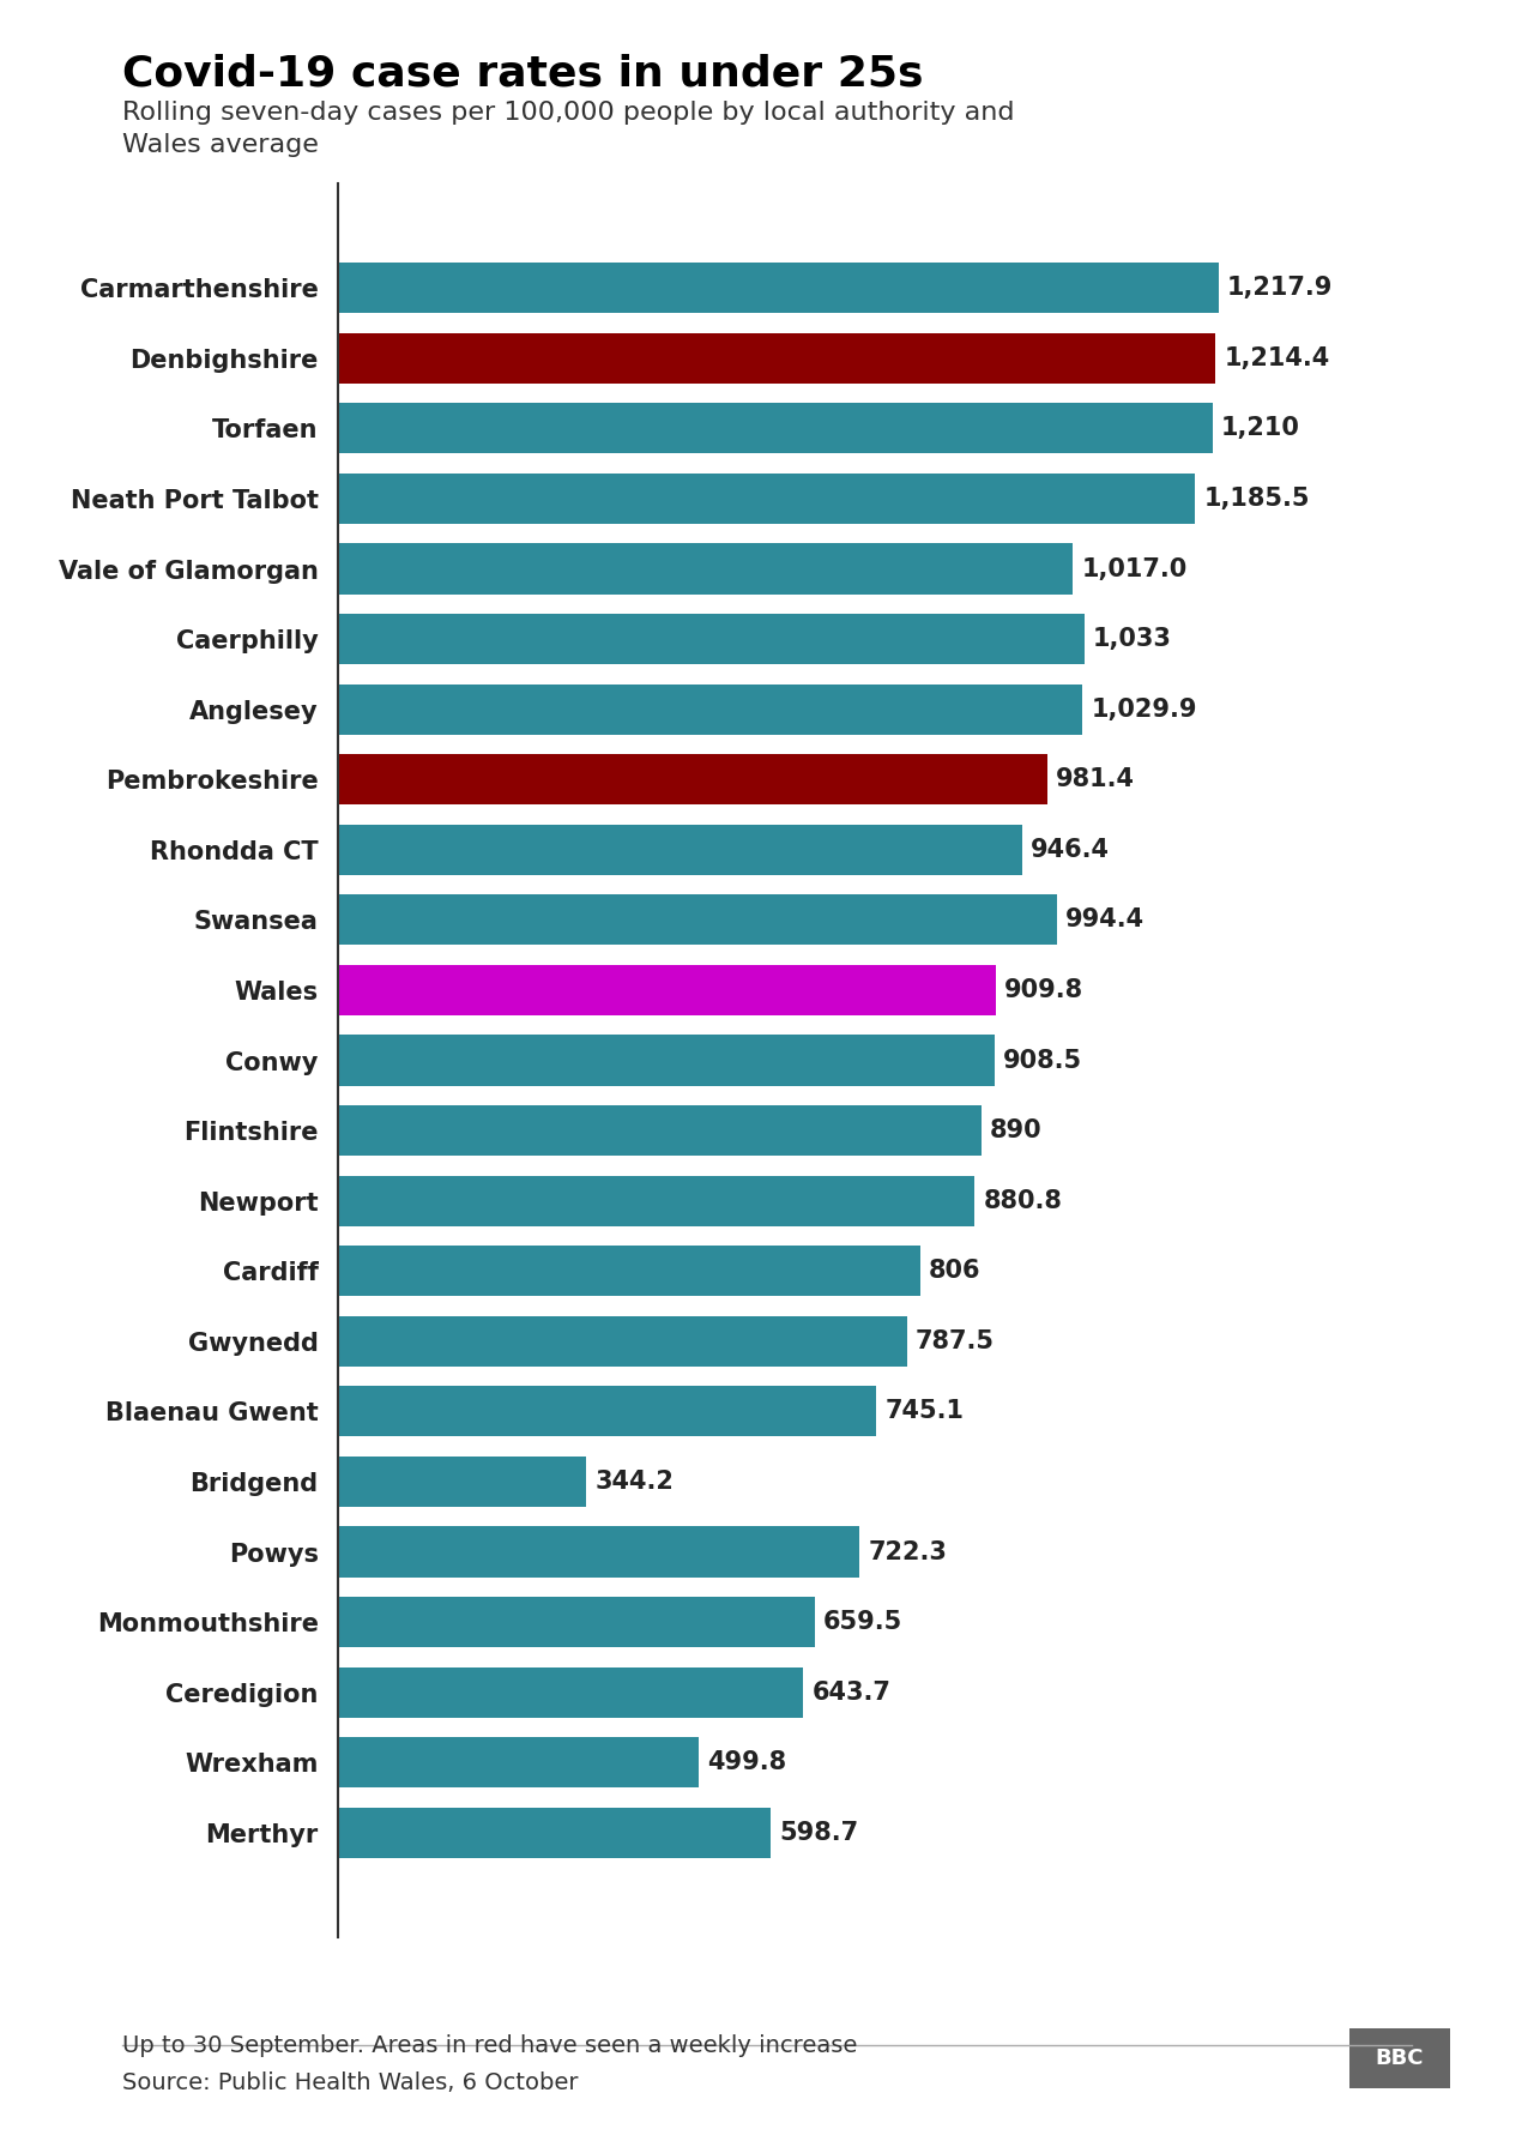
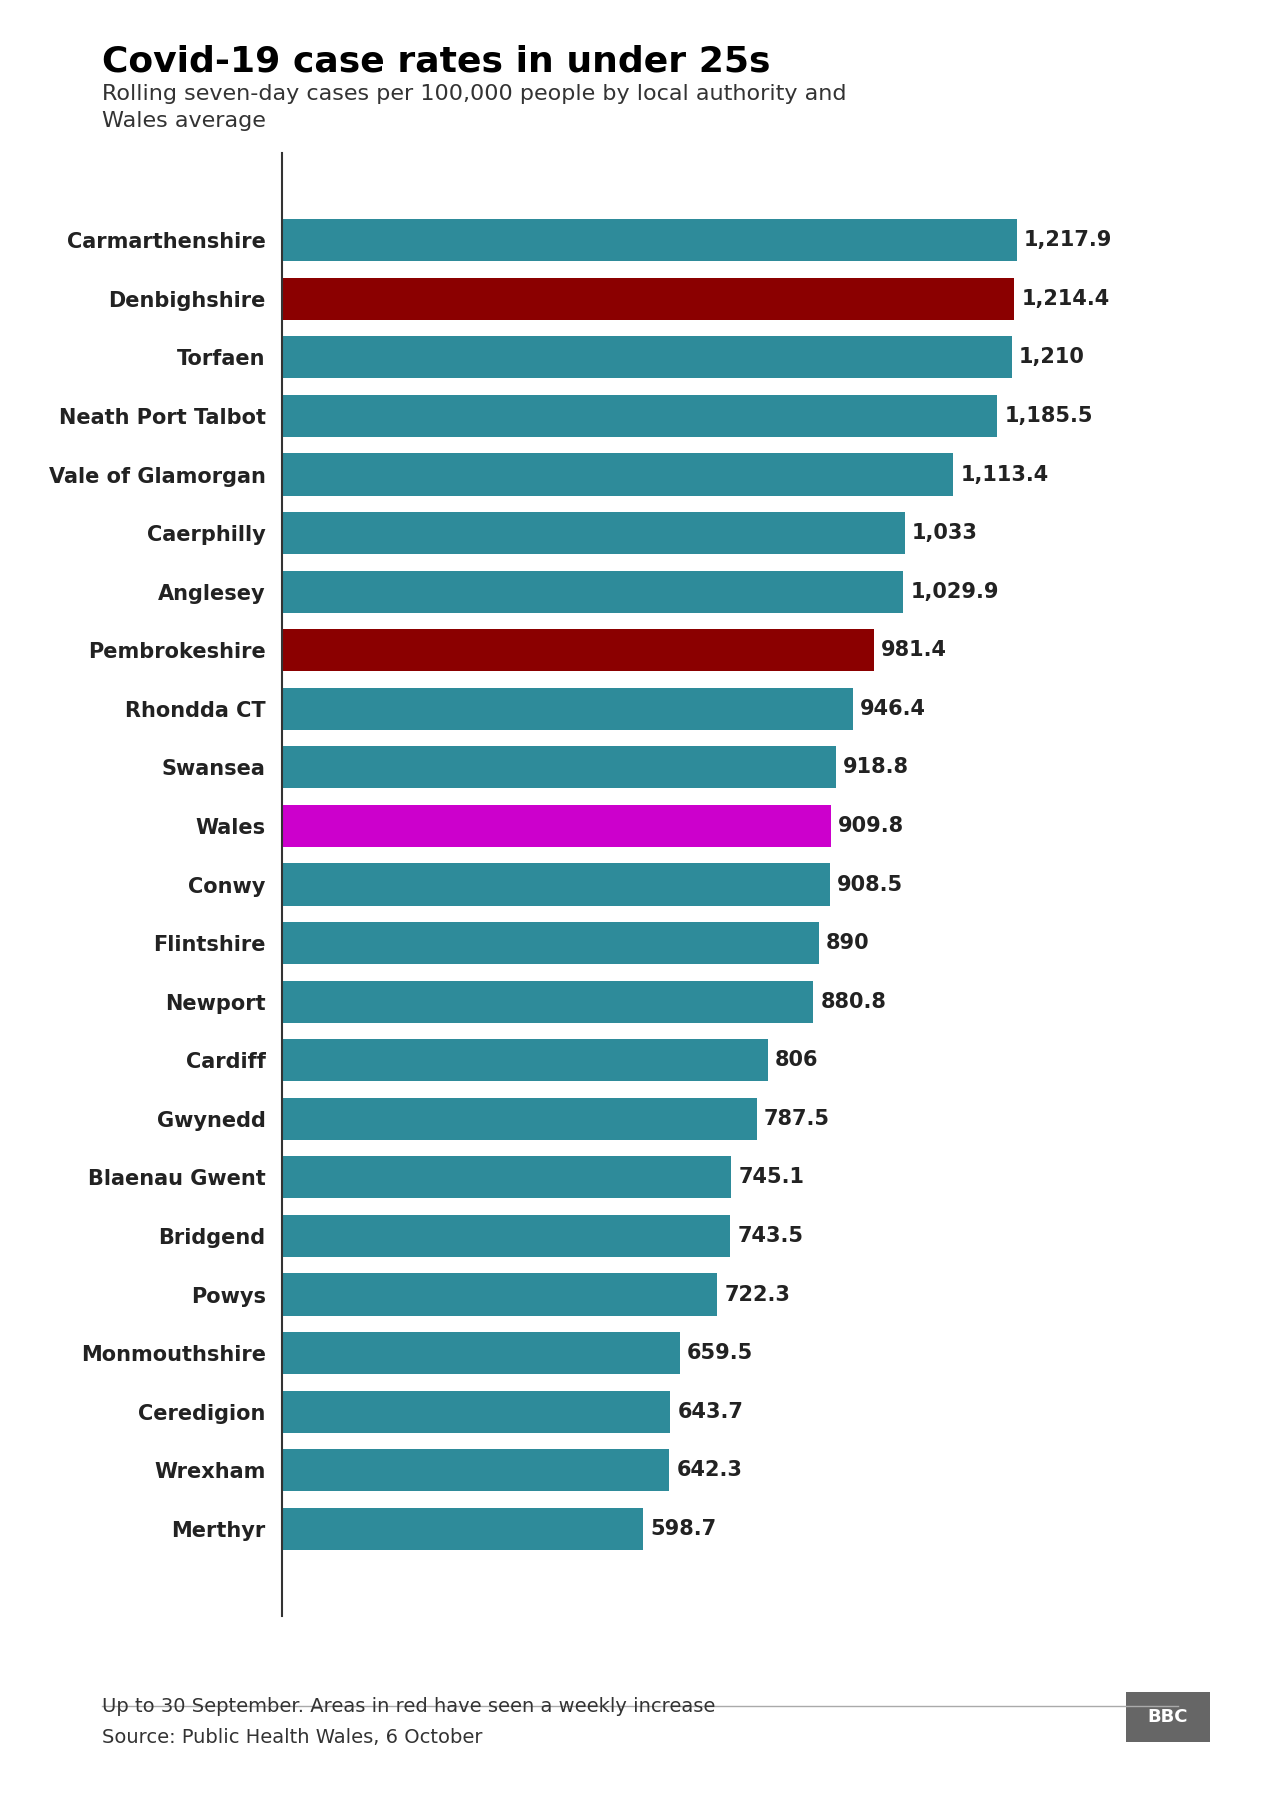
Vale of Glamorgan: 1,017.0 -> 1,113.4
Swansea: 994.4 -> 918.8
Bridgend: 344.2 -> 743.5
Wrexham: 499.8 -> 642.3
